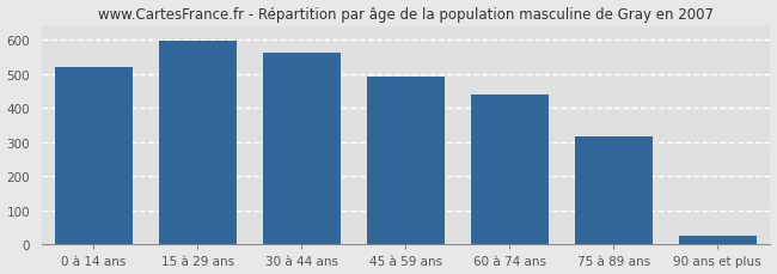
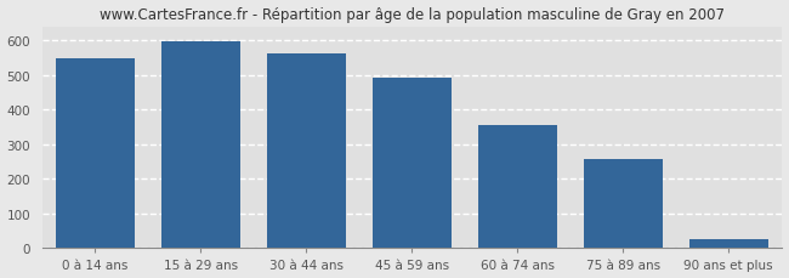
0 à 14 ans: 520 -> 547
60 à 74 ans: 440 -> 354
75 à 89 ans: 315 -> 257
